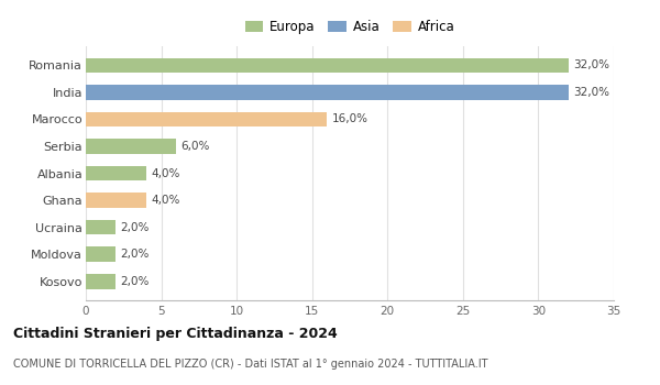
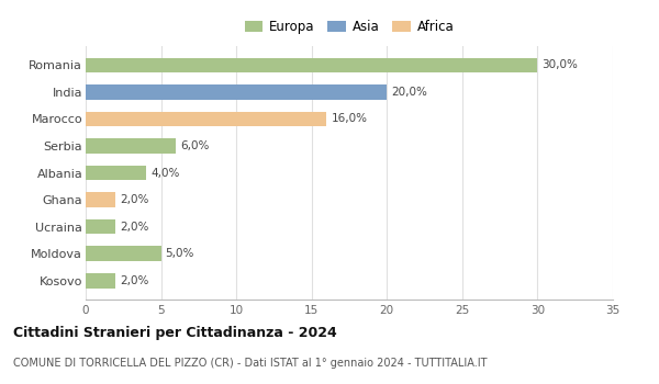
Romania: 32,0% -> 30,0%
India: 32,0% -> 20,0%
Ghana: 4,0% -> 2,0%
Moldova: 2,0% -> 5,0%
